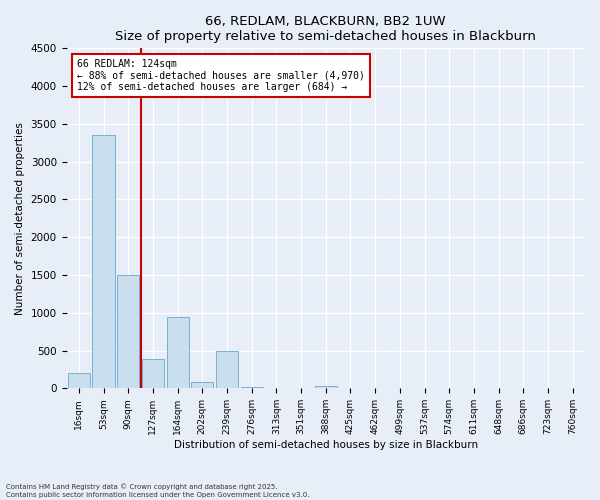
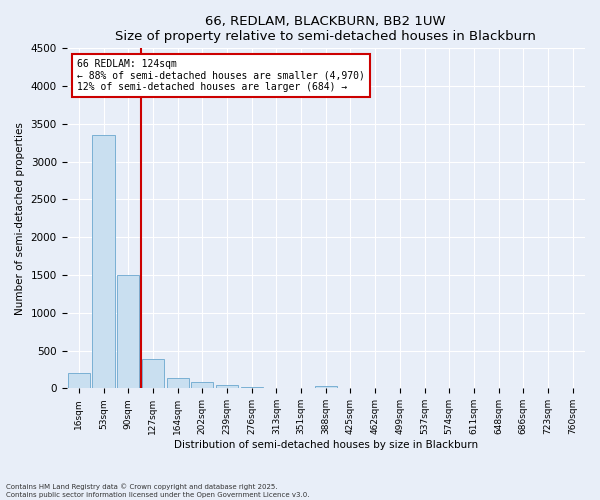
164sqm: 940 -> 140
239sqm: 500 -> 40
